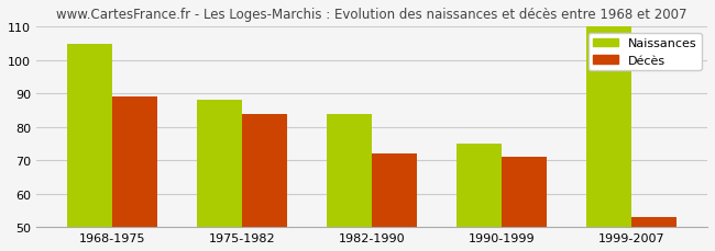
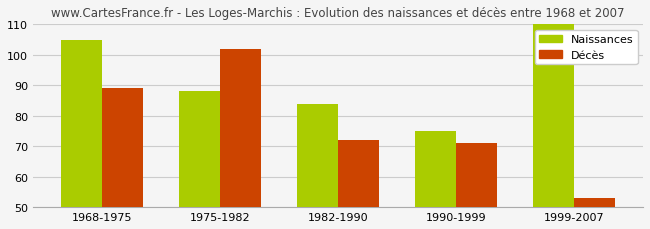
Décès/1975-1982: 84 -> 102
